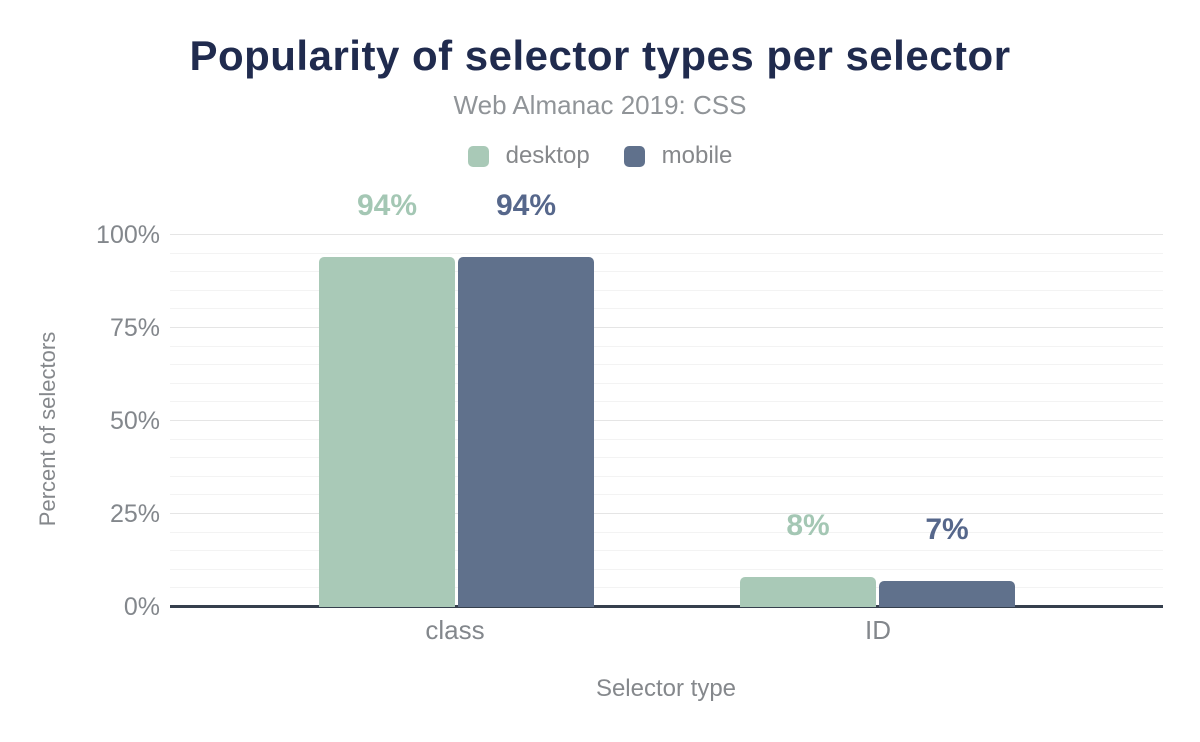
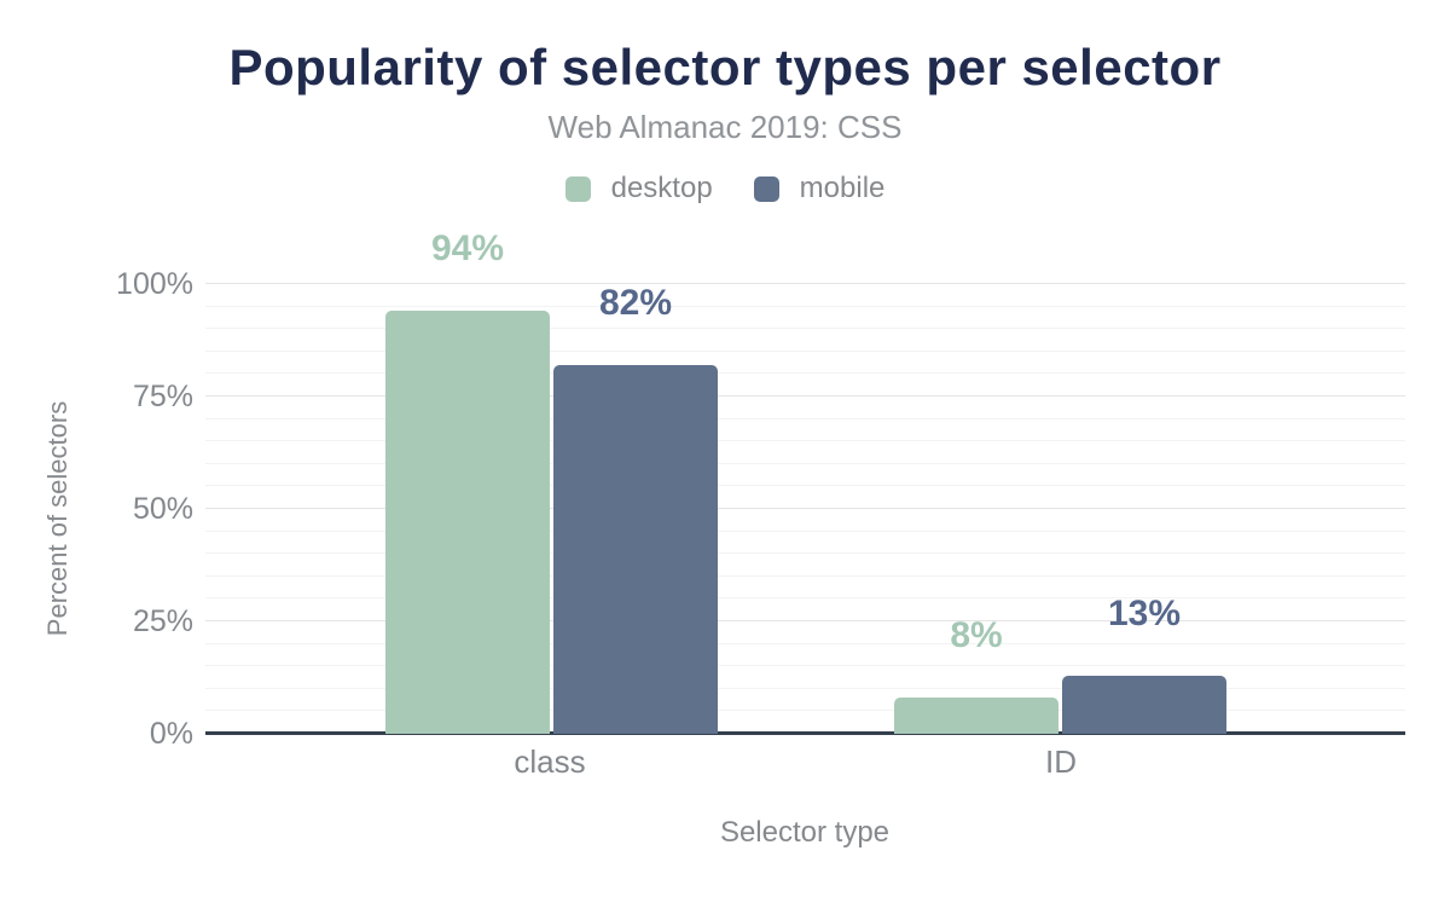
mobile/class: 94% -> 82%
mobile/ID: 7% -> 13%
